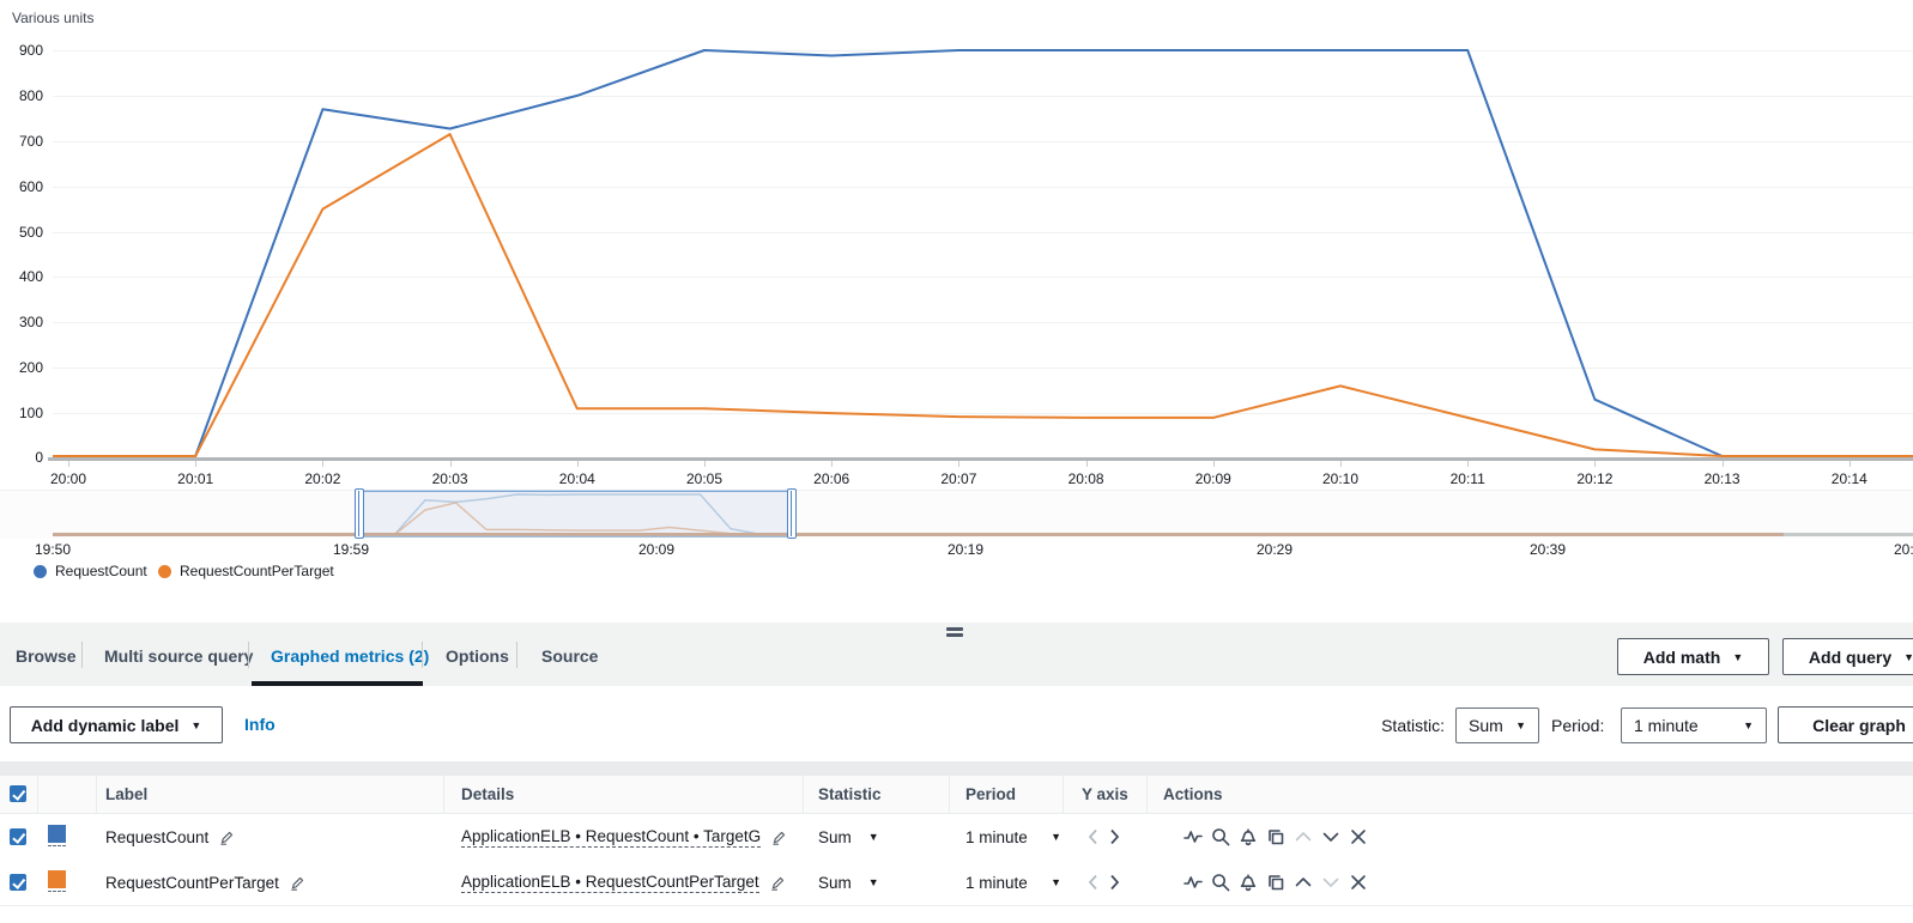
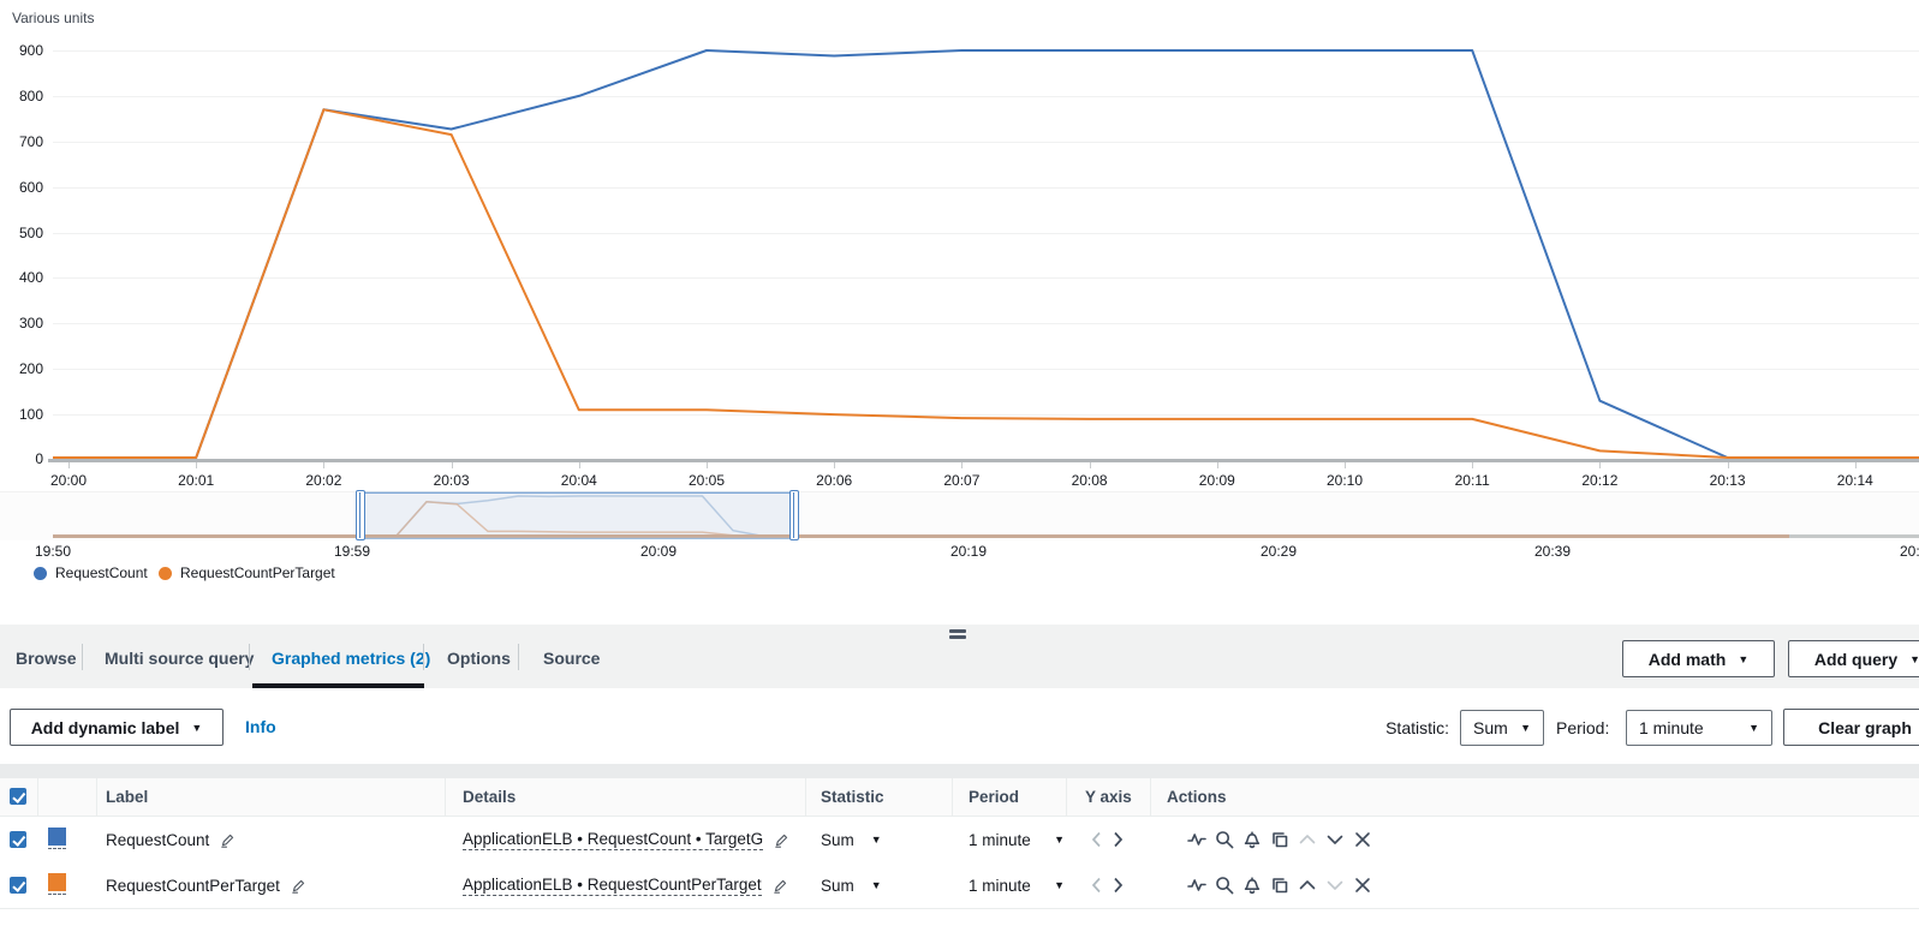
RequestCountPerTarget/20:02: 550 -> 770
RequestCountPerTarget/20:10: 160 -> 90
